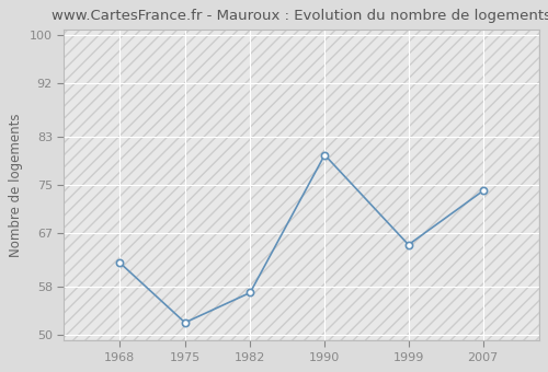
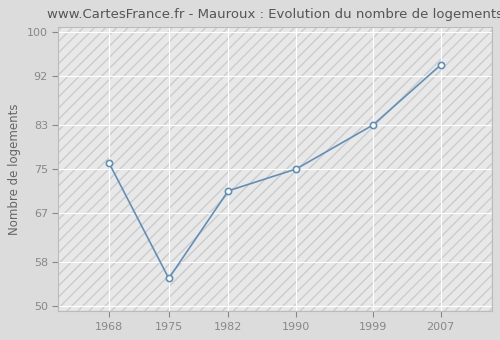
1968: 62 -> 76
1975: 52 -> 55
1982: 57 -> 71
1990: 80 -> 75
1999: 65 -> 83
2007: 74 -> 94
